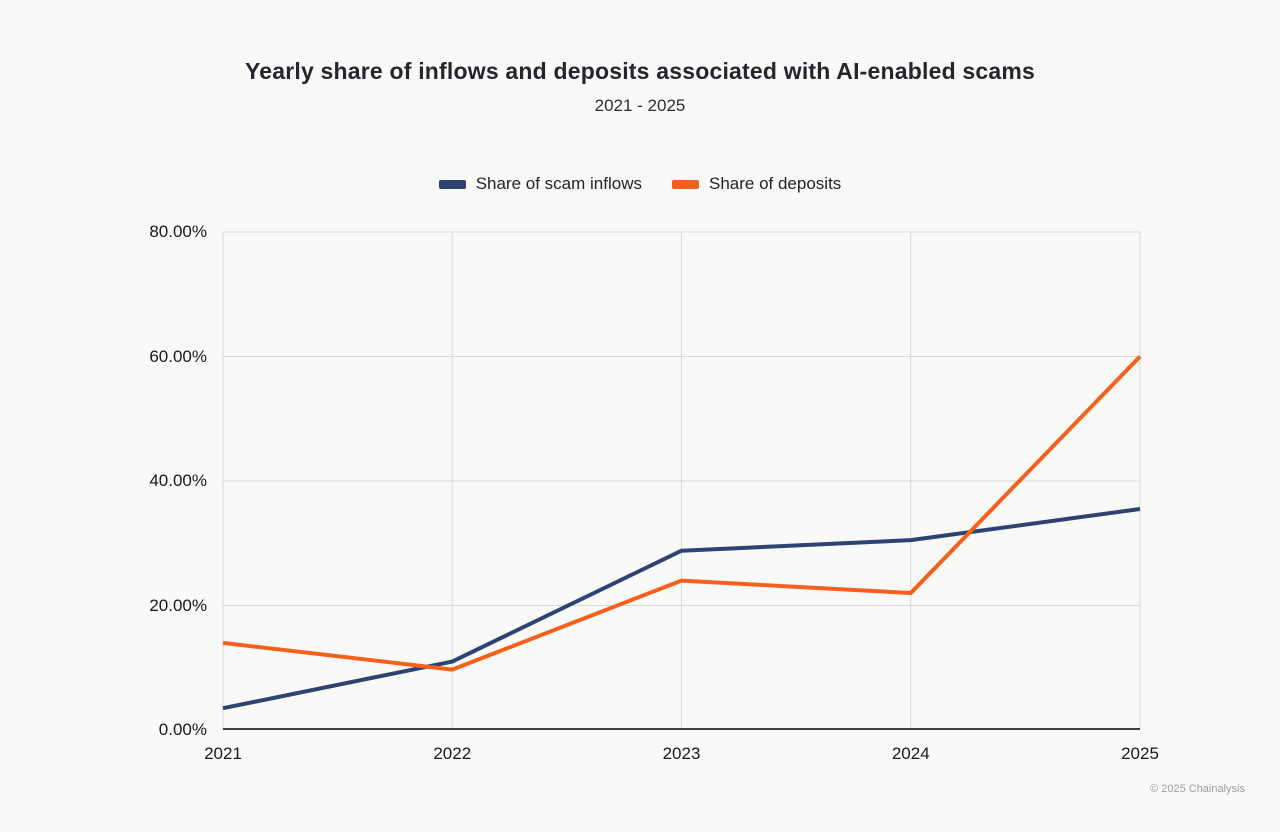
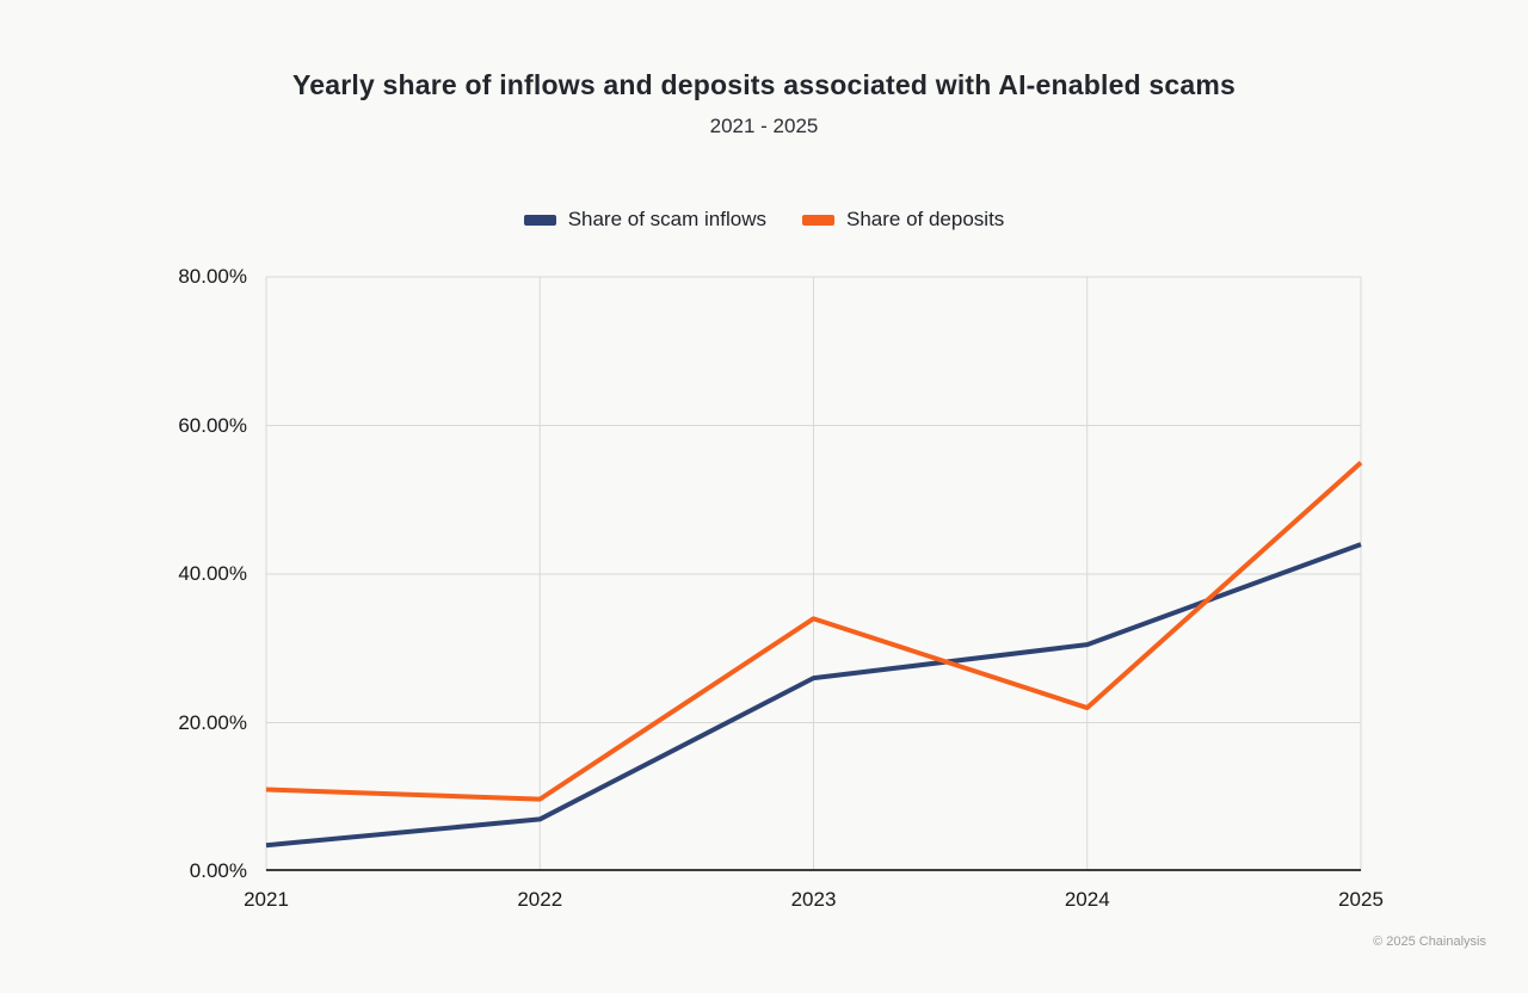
Share of deposits/2021: 14% -> 11%
Share of scam inflows/2022: 11% -> 7%
Share of scam inflows/2023: 29% -> 26%
Share of deposits/2023: 24% -> 34%
Share of scam inflows/2025: 36% -> 44%
Share of deposits/2025: 60% -> 55%
